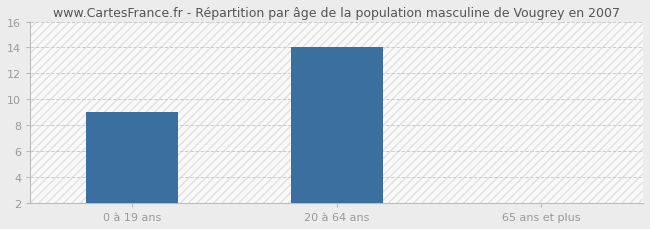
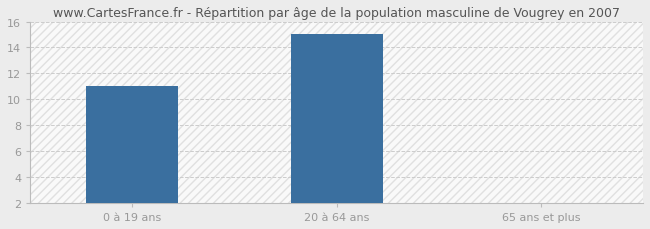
0 à 19 ans: 9 -> 11
20 à 64 ans: 14 -> 15
